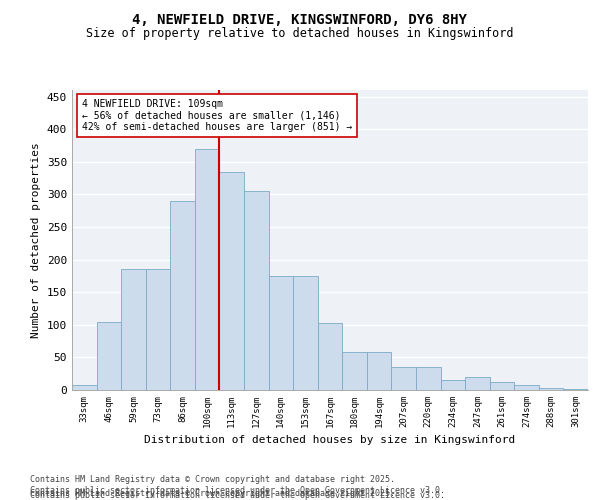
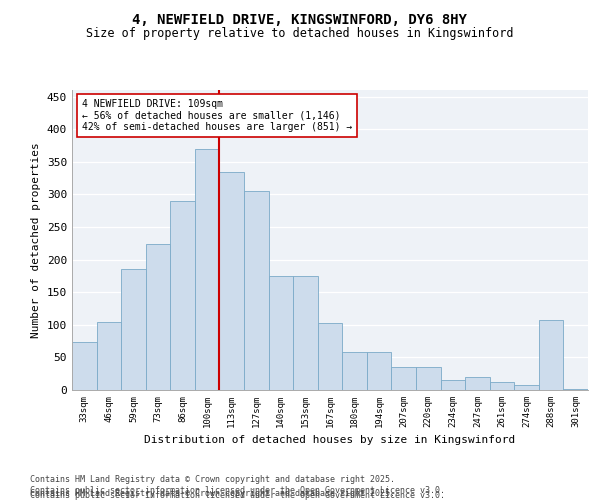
33sqm: 8 -> 74
73sqm: 185 -> 224
288sqm: 3 -> 108
